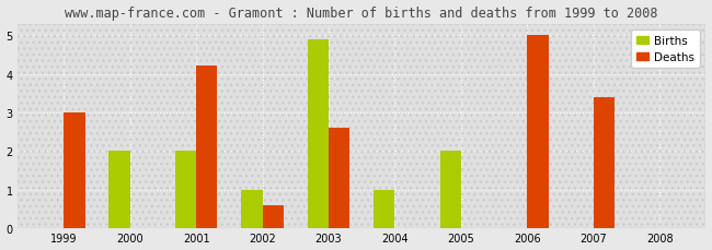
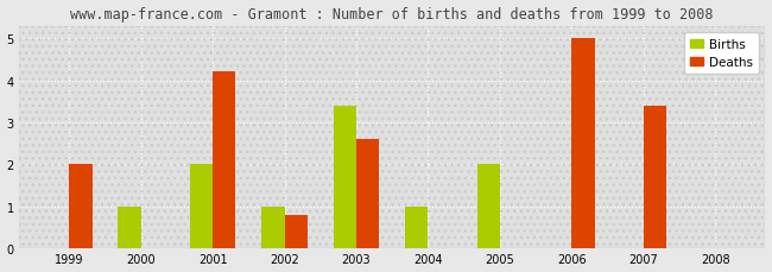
Deaths/1999: 3.0 -> 2.0
Births/2000: 2.0 -> 1.0
Deaths/2002: 0.6 -> 0.8
Births/2003: 4.9 -> 3.4
